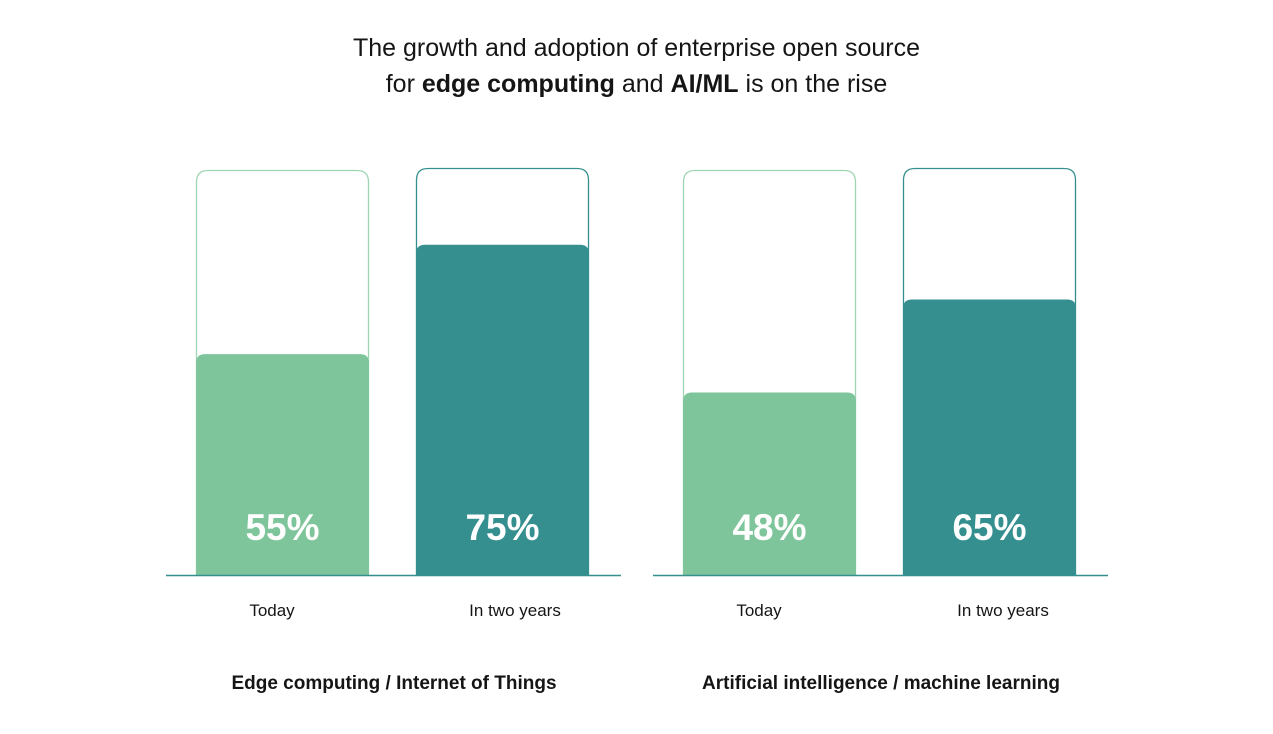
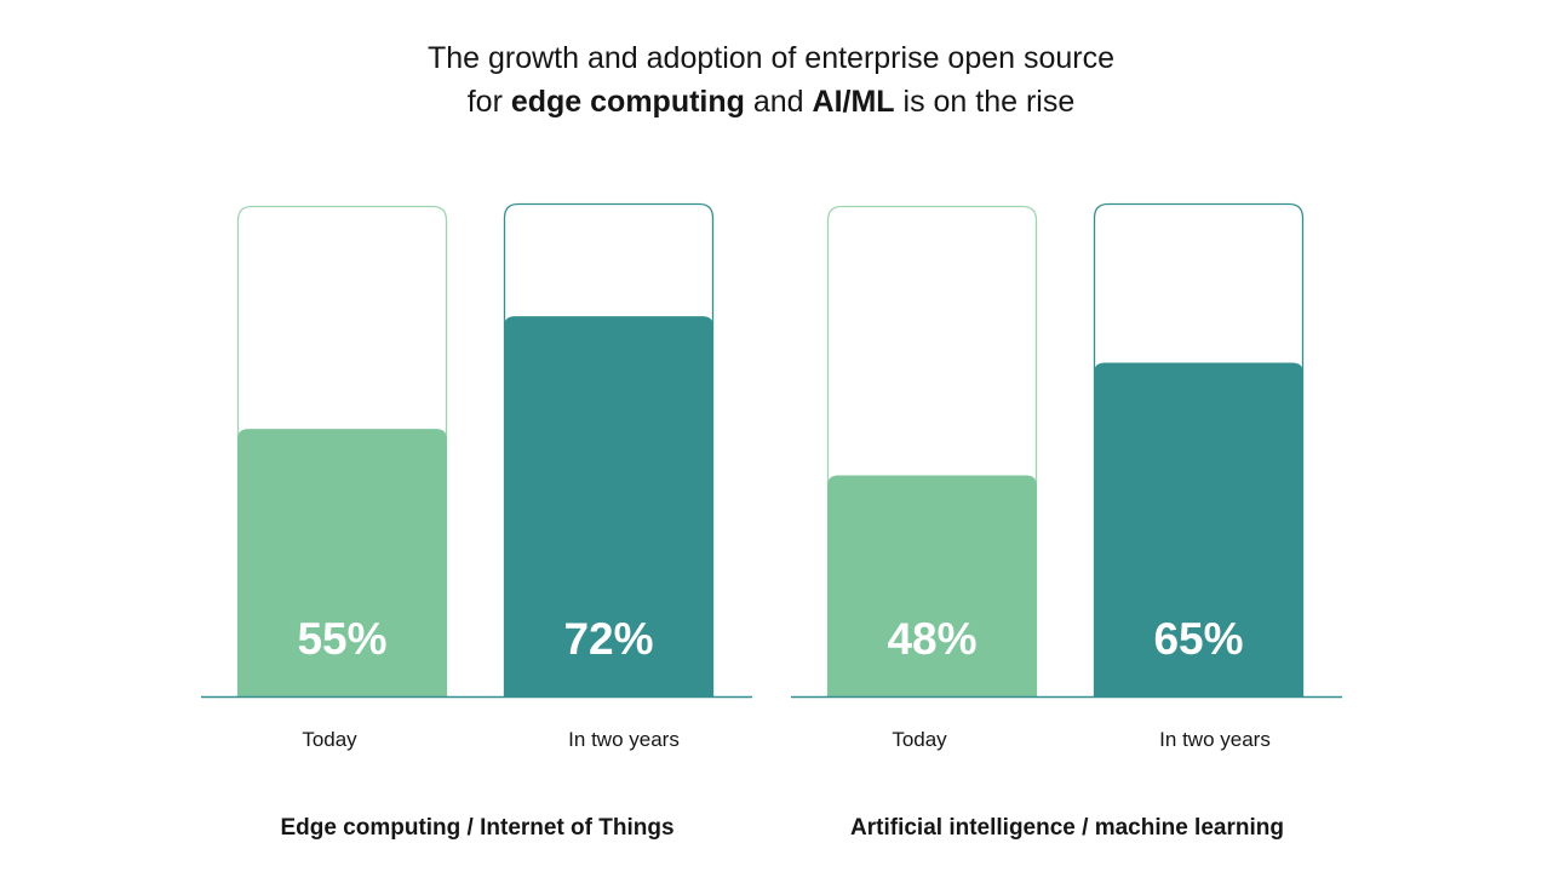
Edge computing / Internet of Things/In two years: 75% -> 72%
